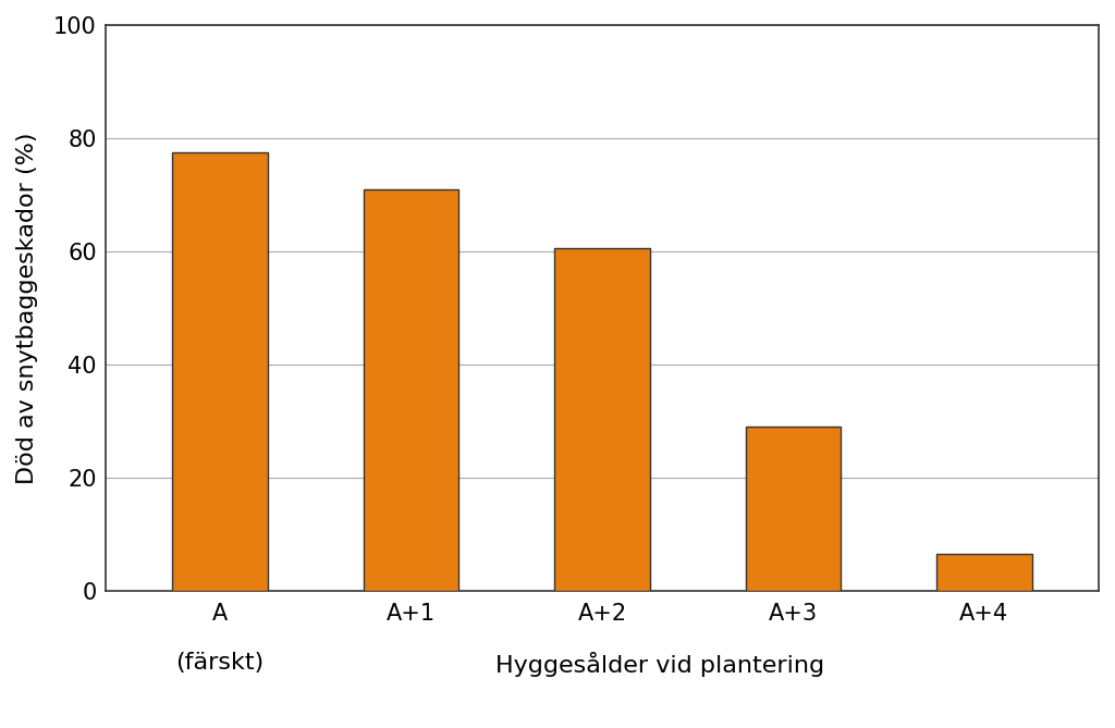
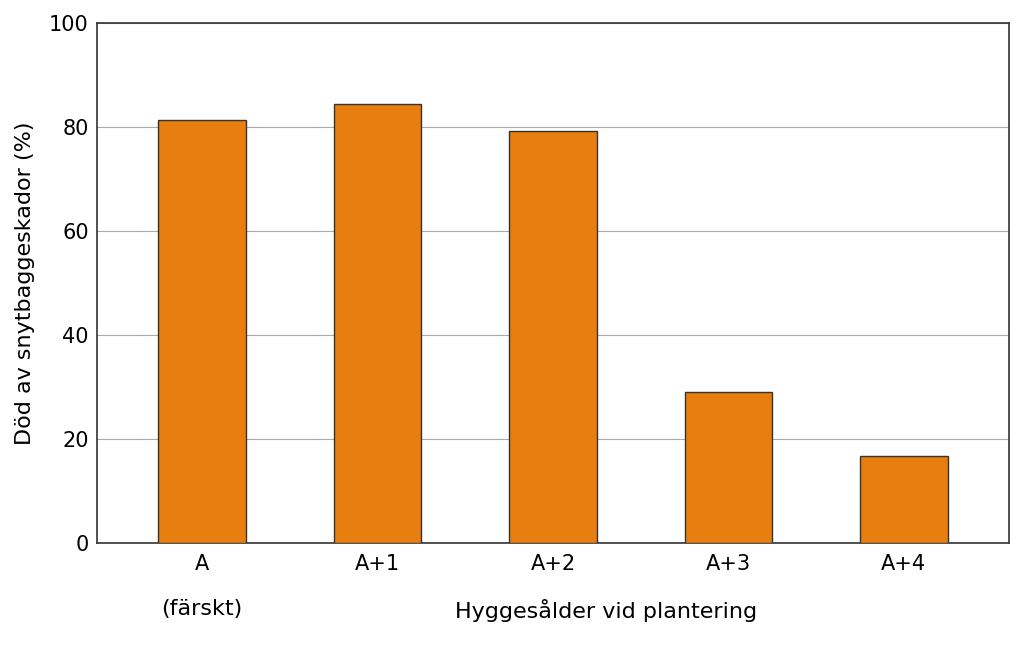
A: 77.5 -> 81.4
A+1: 71.0 -> 84.4
A+2: 60.5 -> 79.2
A+4: 6.5 -> 16.6
